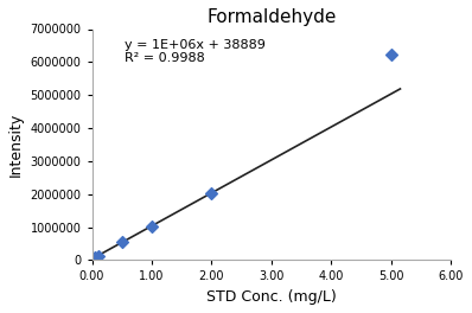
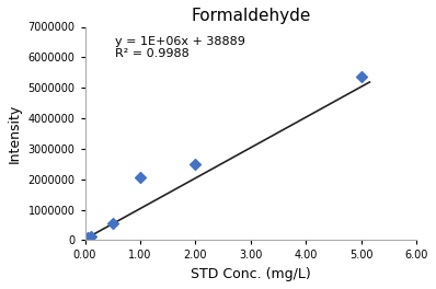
1.00: 1040000 -> 2050000
2.00: 2040000 -> 2500000
5.00: 6240000 -> 5350000
